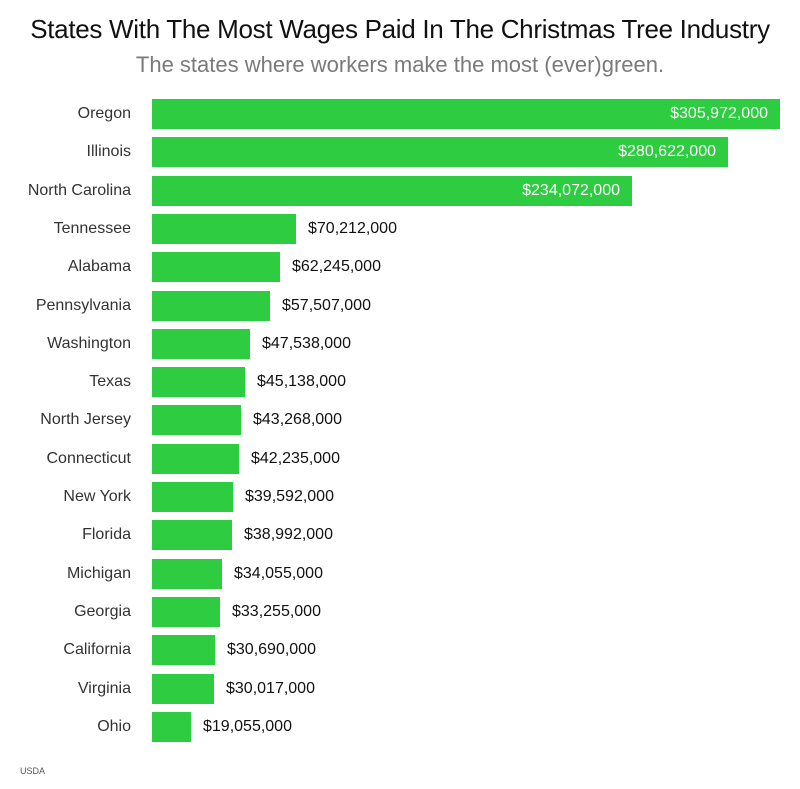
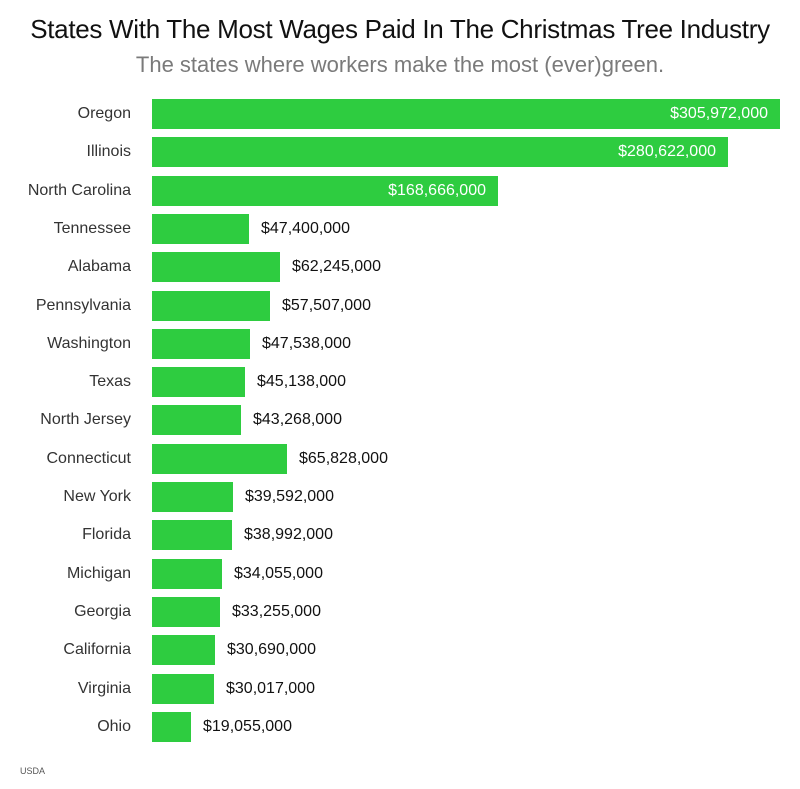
North Carolina: $234,072,000 -> $168,666,000
Tennessee: $70,212,000 -> $47,400,000
Connecticut: $42,235,000 -> $65,828,000
